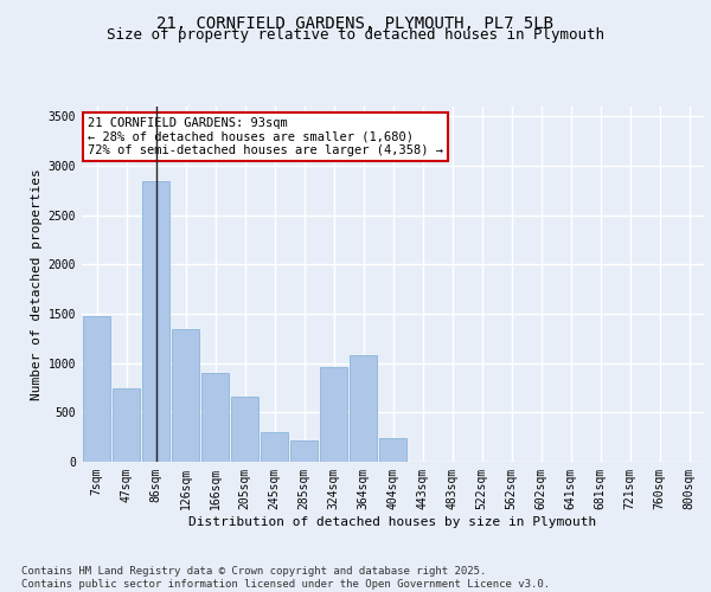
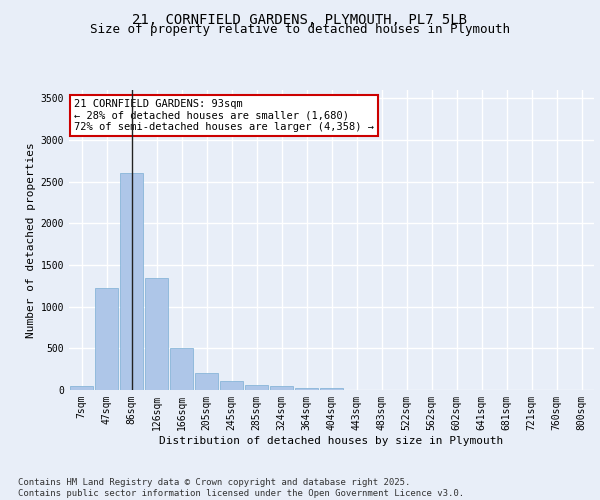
7sqm: 1480 -> 50
47sqm: 740 -> 1230
86sqm: 2840 -> 2600
166sqm: 900 -> 500
205sqm: 660 -> 200
245sqm: 300 -> 100
285sqm: 220 -> 60
324sqm: 960 -> 40
364sqm: 1080 -> 30
404sqm: 240 -> 20
